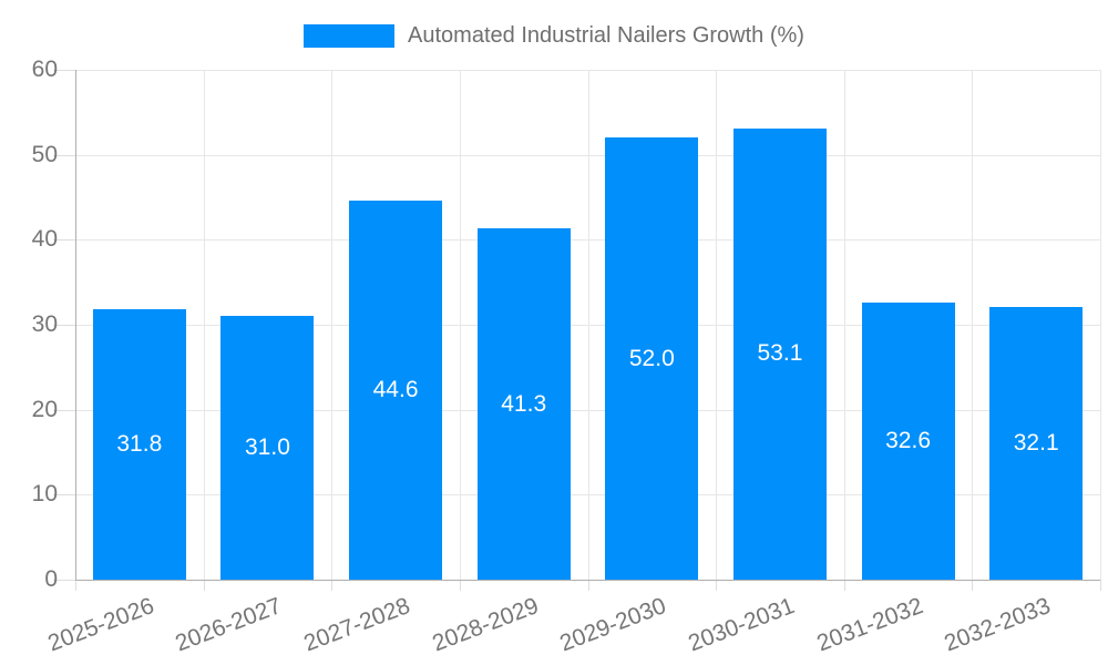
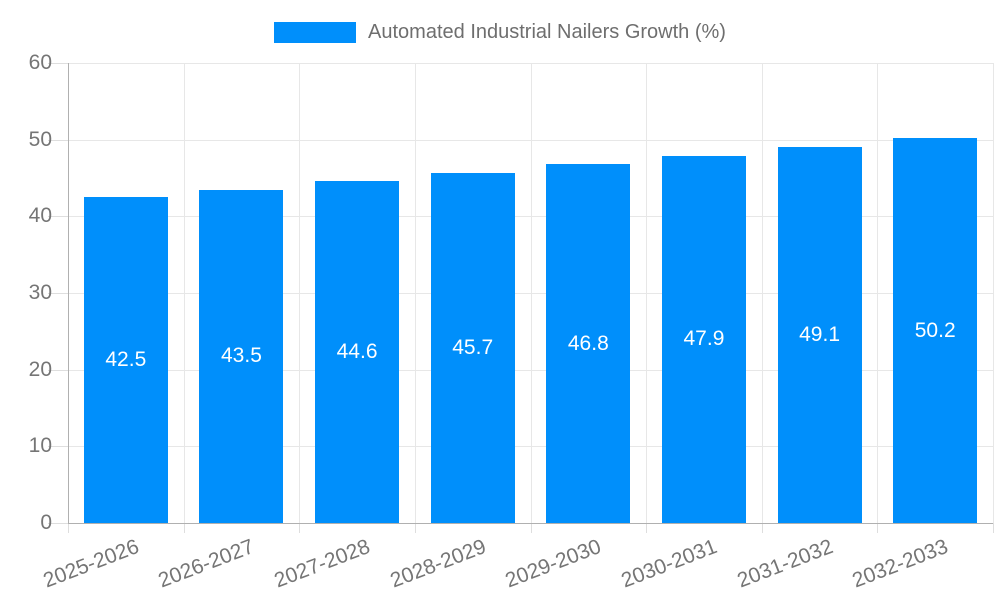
2025-2026: 31.8 -> 42.5
2026-2027: 31.0 -> 43.5
2028-2029: 41.3 -> 45.7
2029-2030: 52.0 -> 46.8
2030-2031: 53.1 -> 47.9
2031-2032: 32.6 -> 49.1
2032-2033: 32.1 -> 50.2
